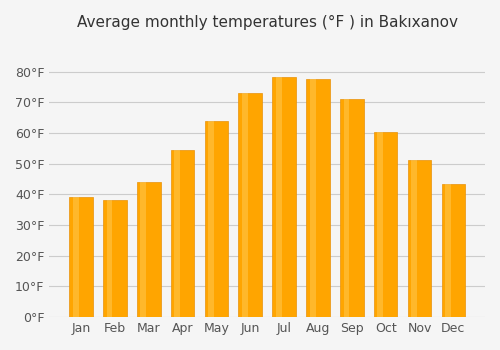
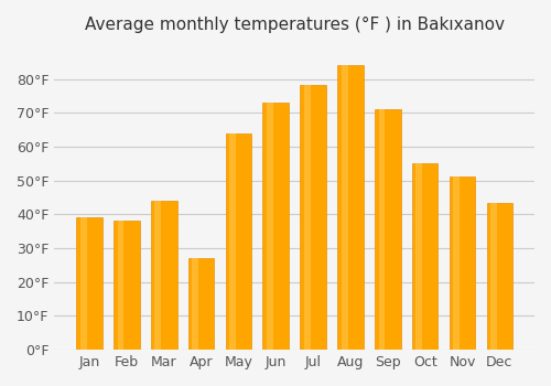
Apr: 54.5°F -> 27.0°F
Aug: 77.5°F -> 84.0°F
Oct: 60.3°F -> 55.0°F
